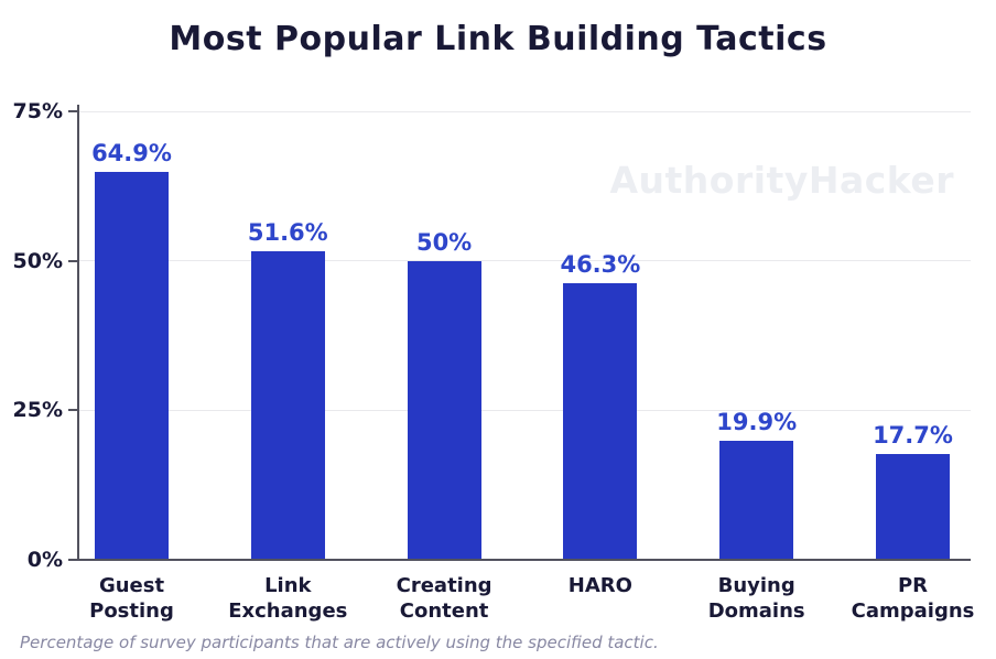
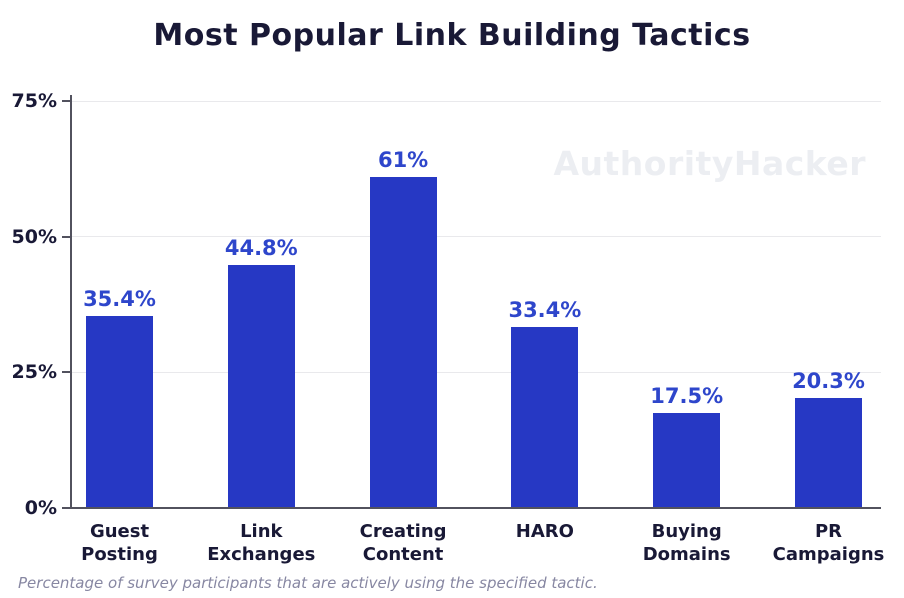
Guest Posting: 64.9% -> 35.4%
Link Exchanges: 51.6% -> 44.8%
Creating Content: 50% -> 61%
HARO: 46.3% -> 33.4%
Buying Domains: 19.9% -> 17.5%
PR Campaigns: 17.7% -> 20.3%
